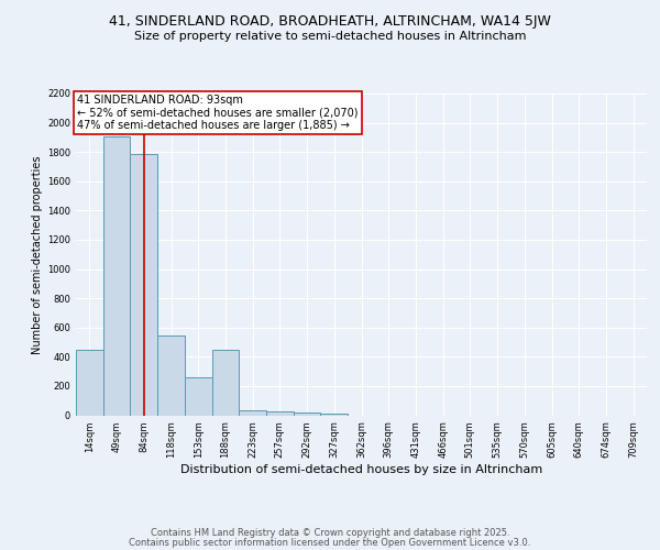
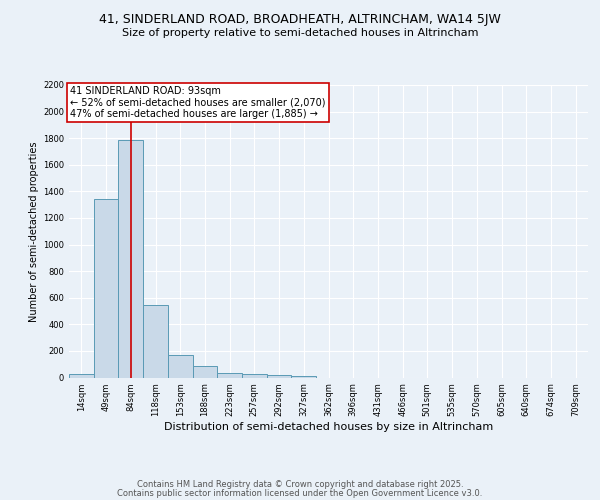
14sqm: 450 -> 30
49sqm: 1910 -> 1340
153sqm: 260 -> 170
188sqm: 450 -> 80
